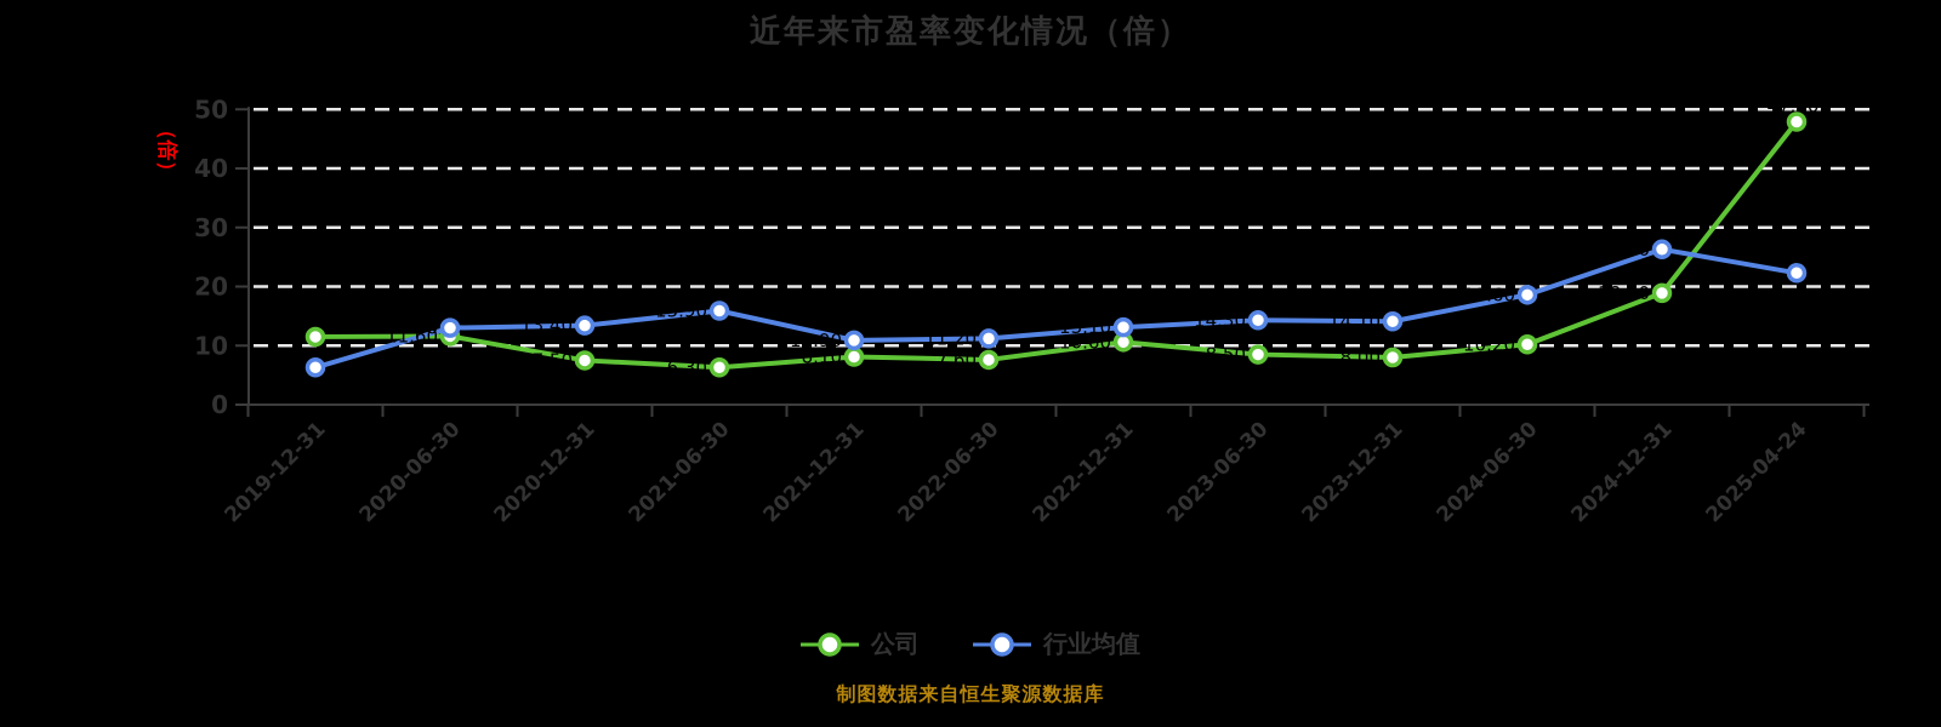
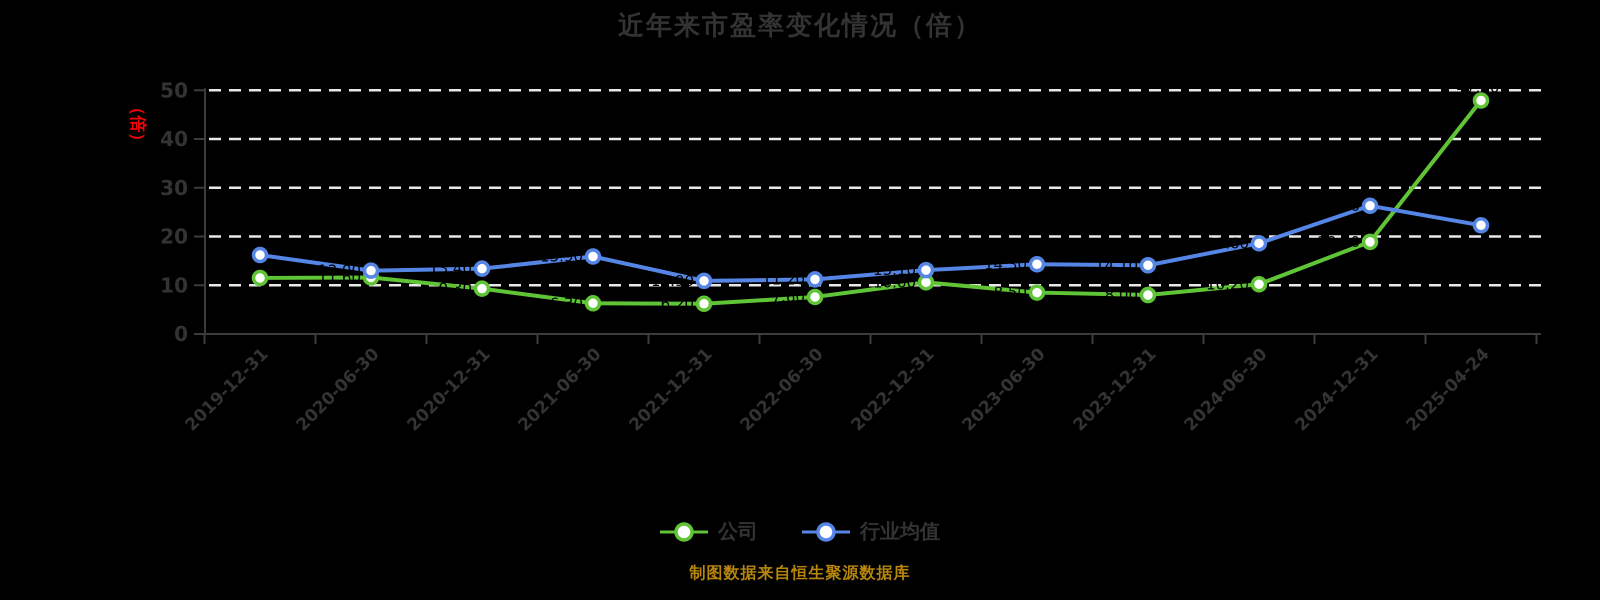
行业均值/2019-12-31: 6.30 -> 16.20
公司/2020-12-31: 7.50 -> 9.30
公司/2021-12-31: 8.10 -> 6.20
